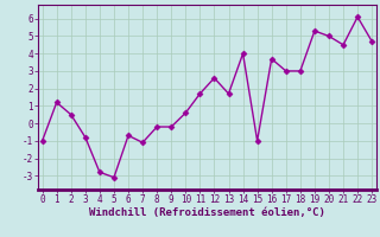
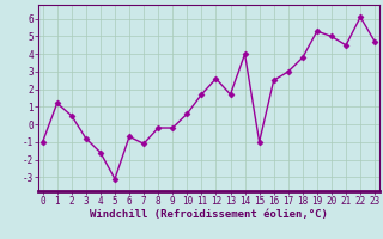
4: -2.8 -> -1.6
16: 3.7 -> 2.5
18: 3.0 -> 3.8
